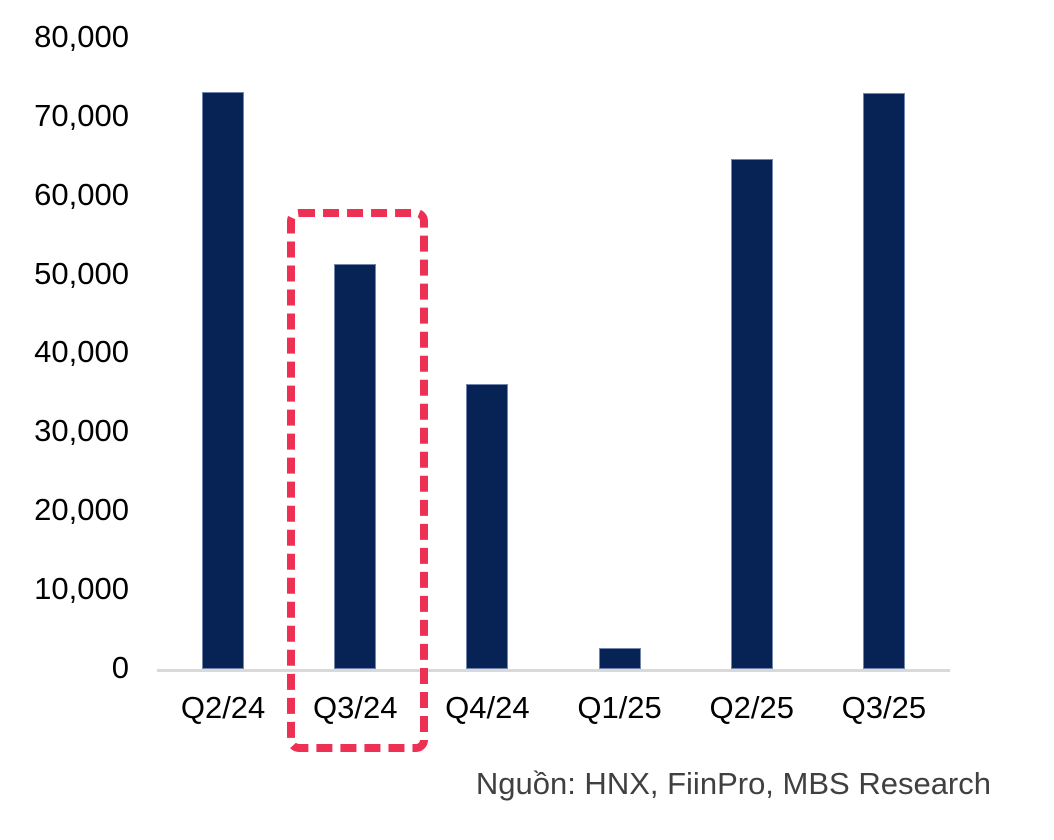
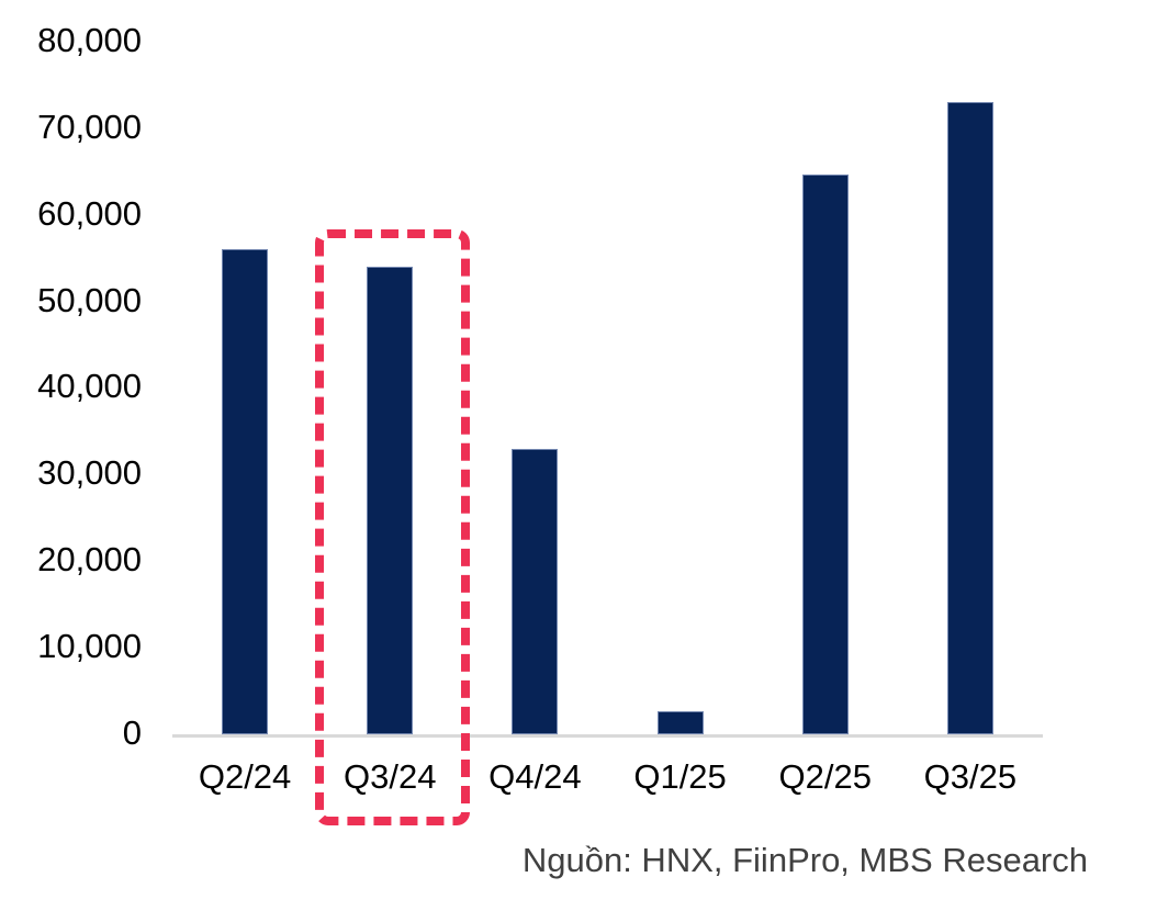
Q2/24: 73000 -> 56000
Q3/24: 51000 -> 54000
Q4/24: 36000 -> 33000
